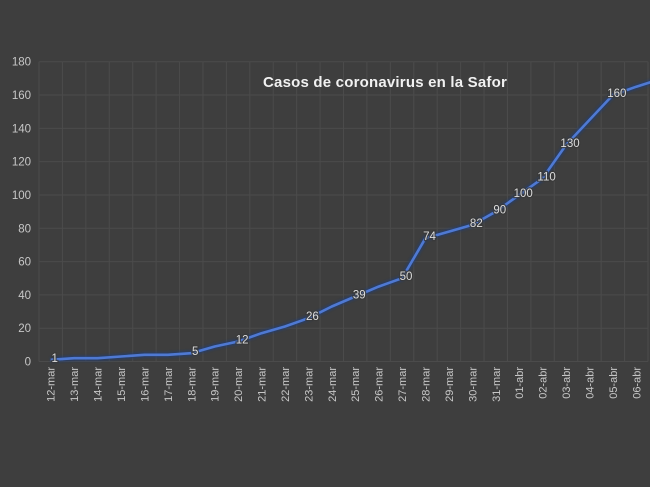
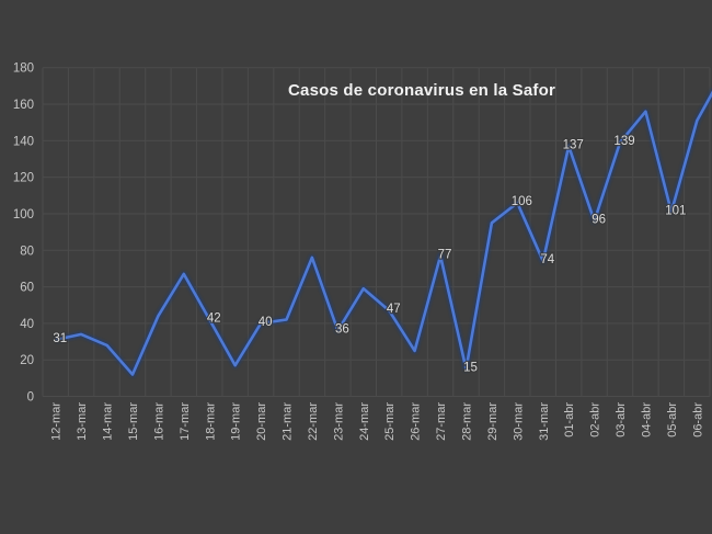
12-mar: 1 -> 31
13-mar: 2 -> 34
14-mar: 2 -> 28
15-mar: 3 -> 12
16-mar: 4 -> 44
17-mar: 4 -> 67
18-mar: 5 -> 42
19-mar: 9 -> 17
20-mar: 12 -> 40
21-mar: 17 -> 42
22-mar: 21 -> 76
23-mar: 26 -> 36
24-mar: 33 -> 59
25-mar: 39 -> 47
26-mar: 45 -> 25
27-mar: 50 -> 77
28-mar: 74 -> 15
29-mar: 78 -> 95
30-mar: 82 -> 106
31-mar: 90 -> 74
01-abr: 100 -> 137
02-abr: 110 -> 96
03-abr: 130 -> 139
04-abr: 145 -> 156
05-abr: 160 -> 101
06-abr: 165 -> 151
